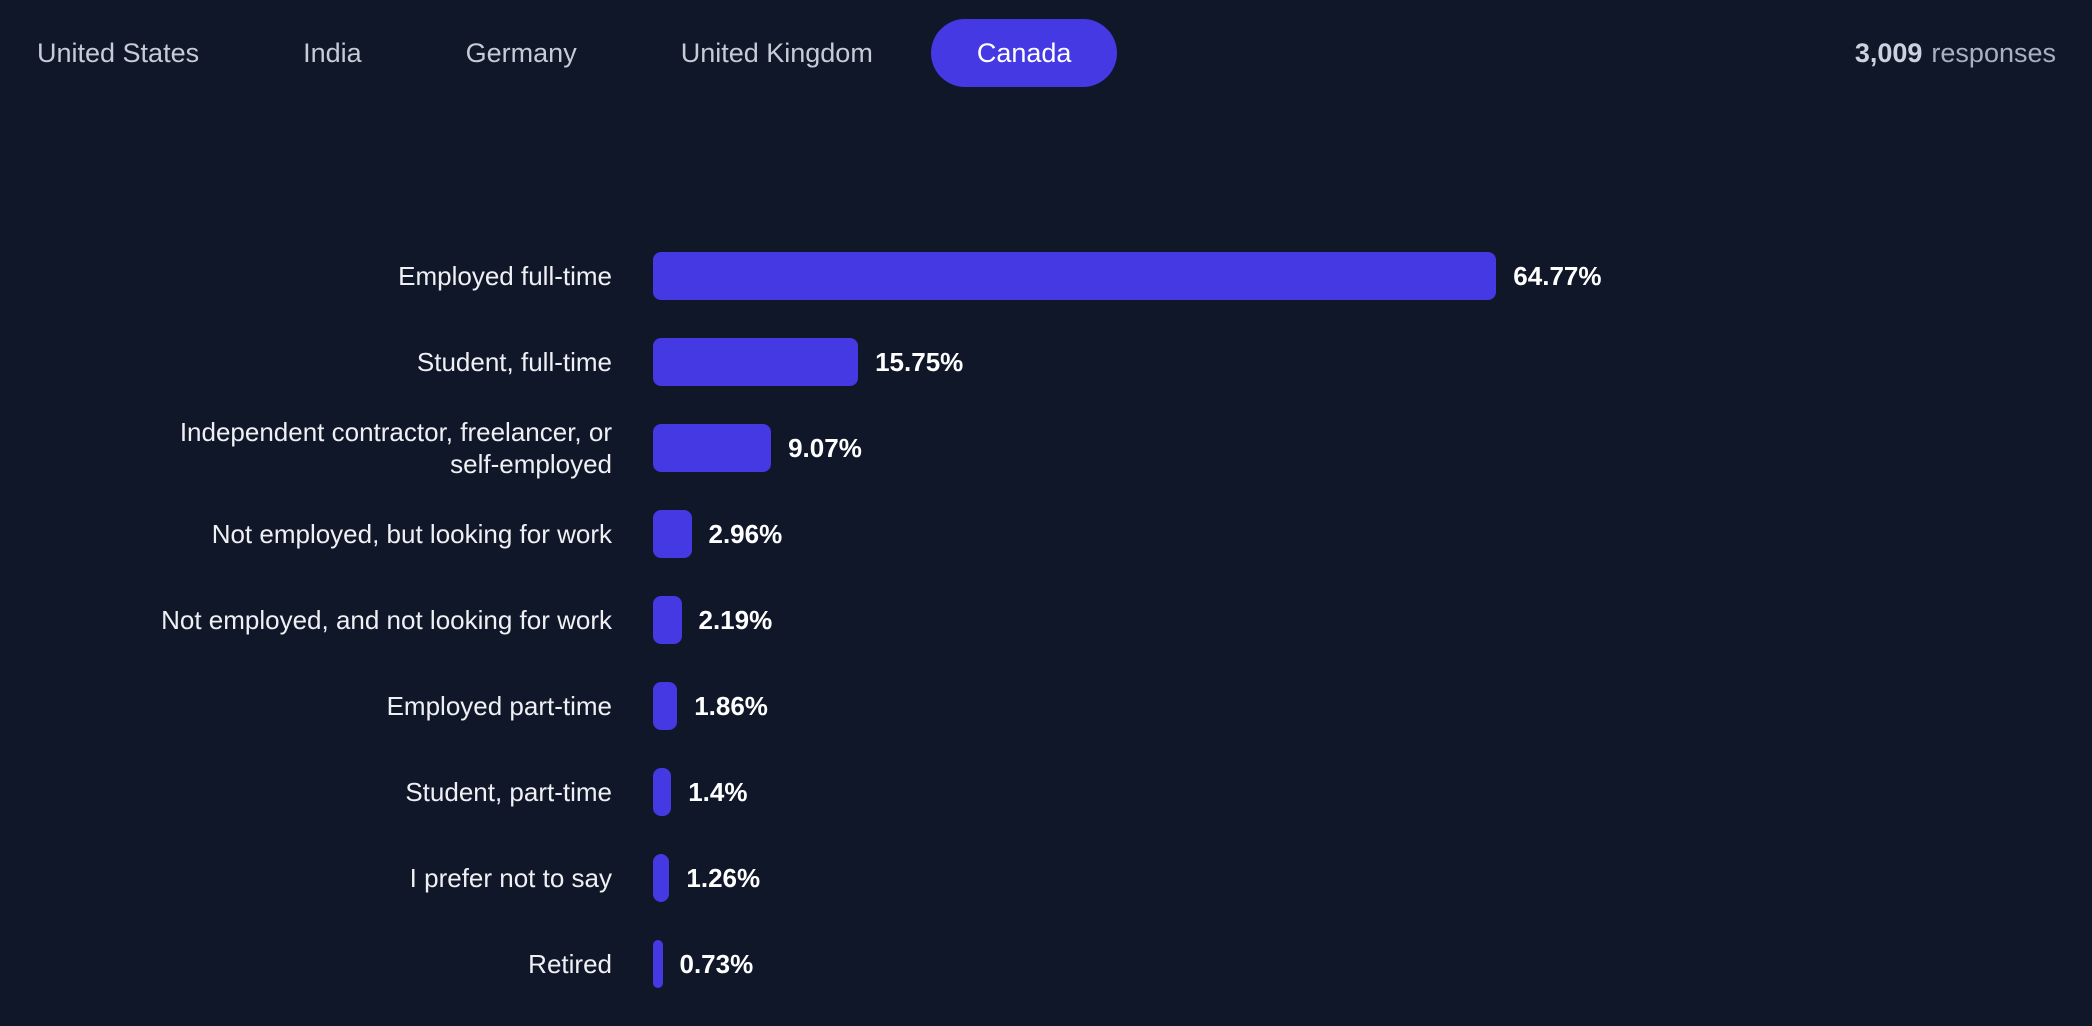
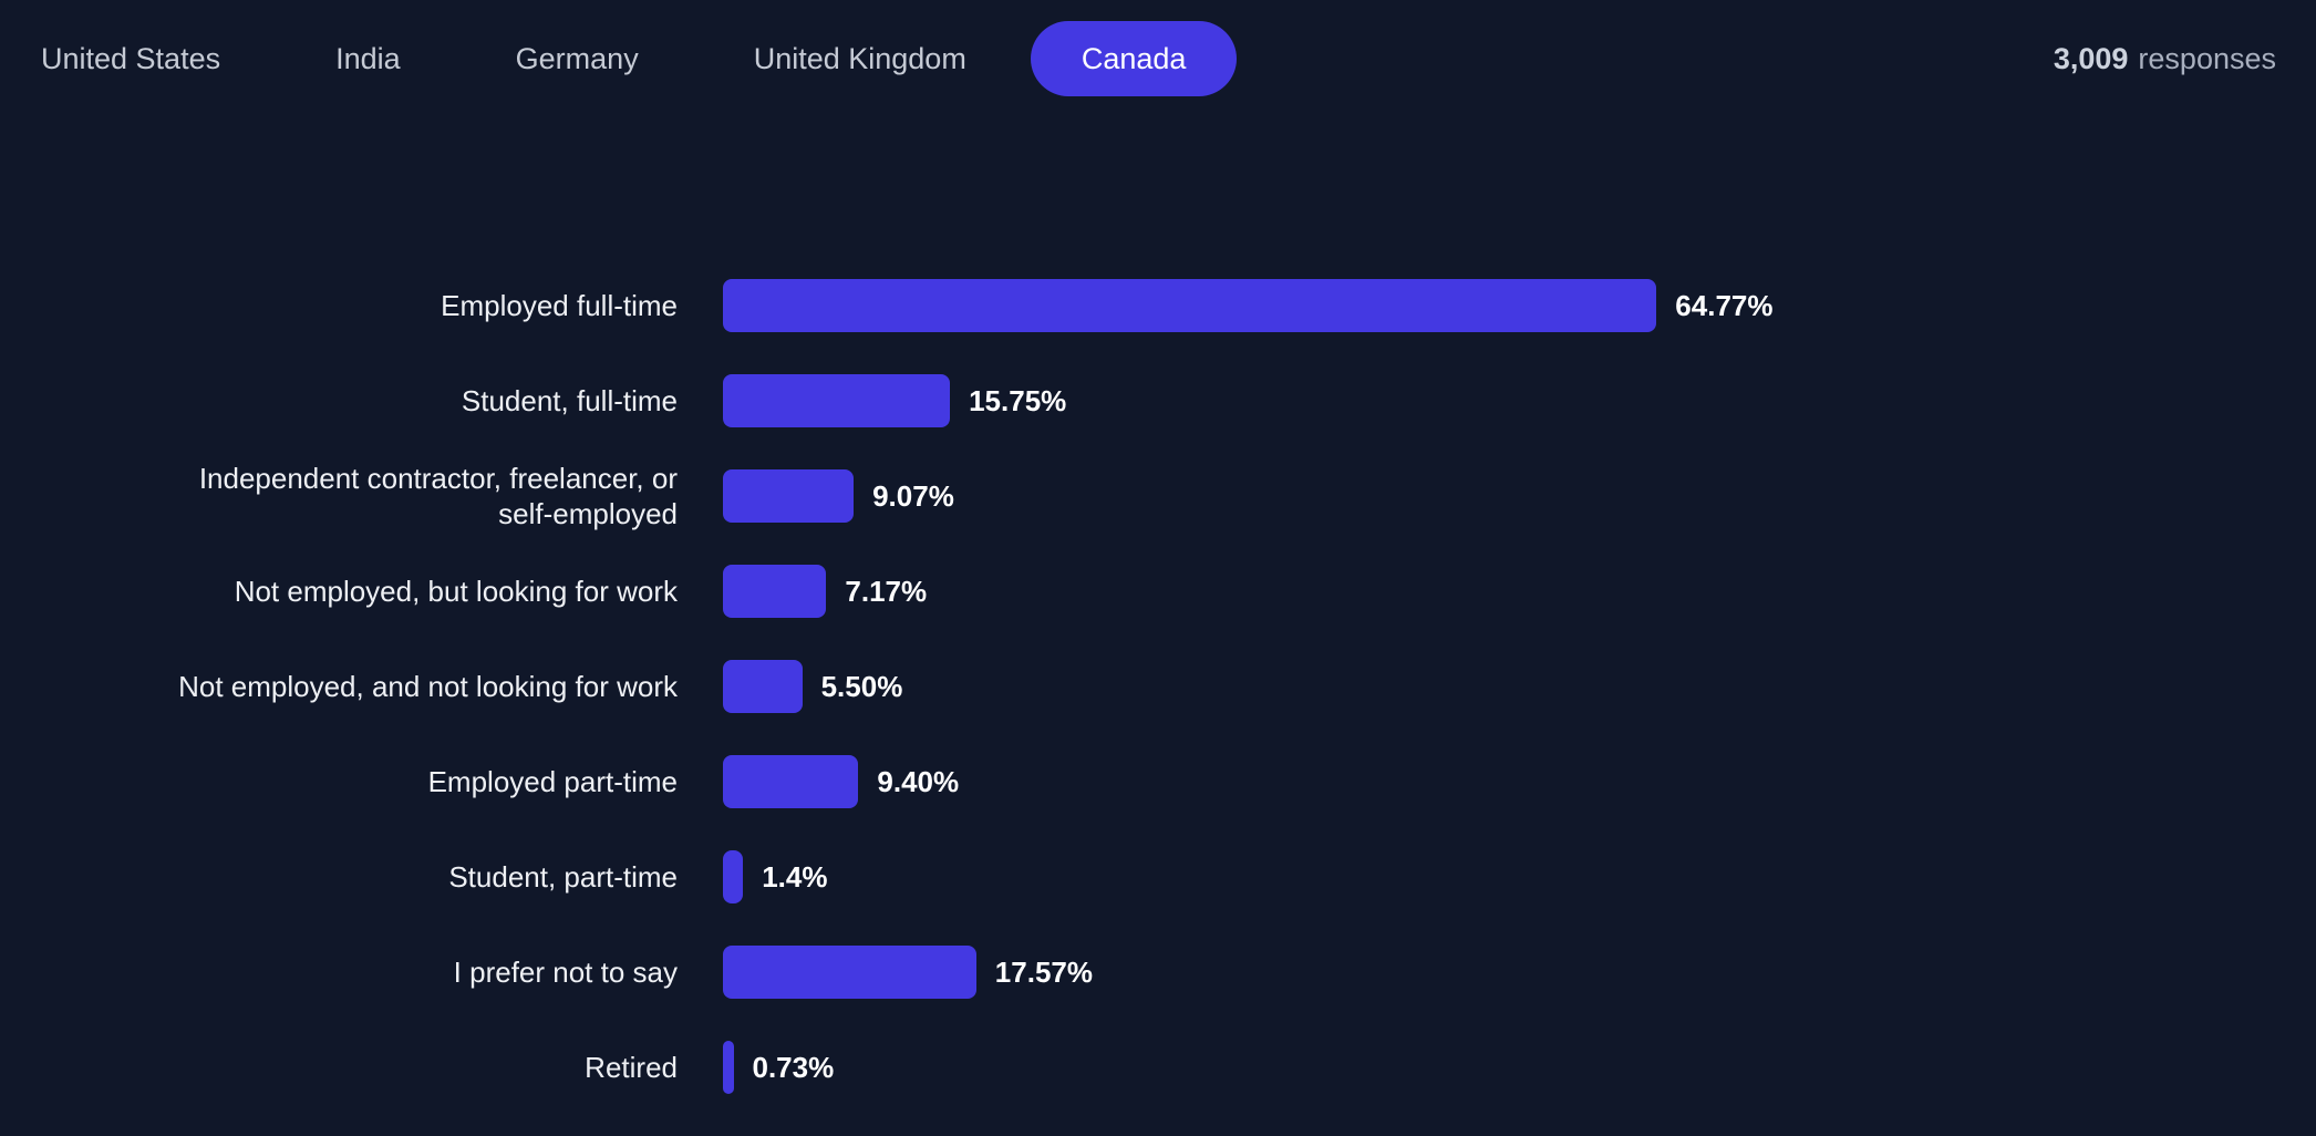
Not employed, but looking for work: 2.96% -> 7.17%
Not employed, and not looking for work: 2.19% -> 5.50%
Employed part-time: 1.86% -> 9.40%
I prefer not to say: 1.26% -> 17.57%
